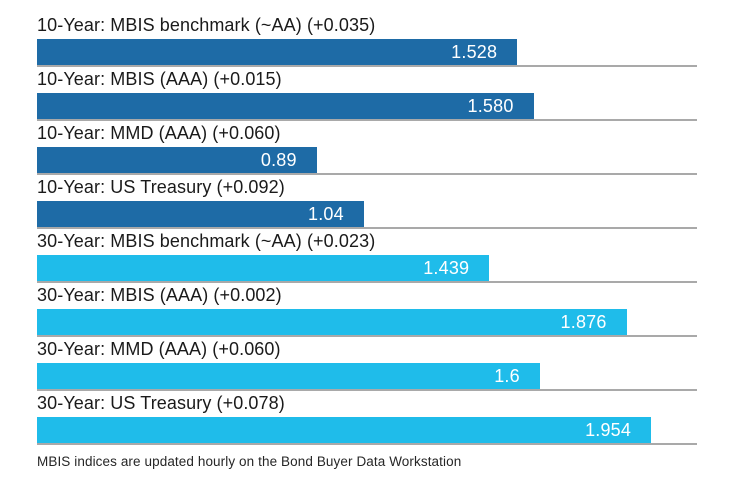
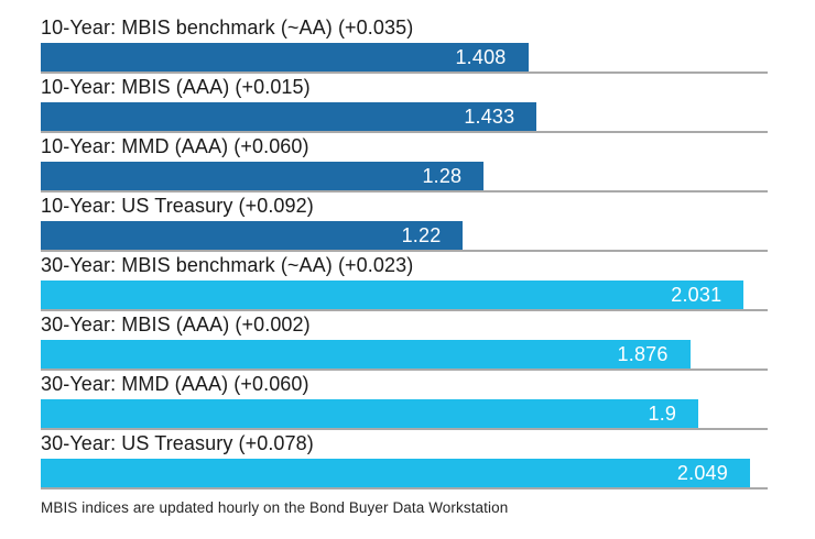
10-Year: MBIS benchmark (~AA) (+0.035): 1.528 -> 1.408
10-Year: MBIS (AAA) (+0.015): 1.580 -> 1.433
10-Year: MMD (AAA) (+0.060): 0.89 -> 1.28
10-Year: US Treasury (+0.092): 1.04 -> 1.22
30-Year: MBIS benchmark (~AA) (+0.023): 1.439 -> 2.031
30-Year: MMD (AAA) (+0.060): 1.6 -> 1.9
30-Year: US Treasury (+0.078): 1.954 -> 2.049
